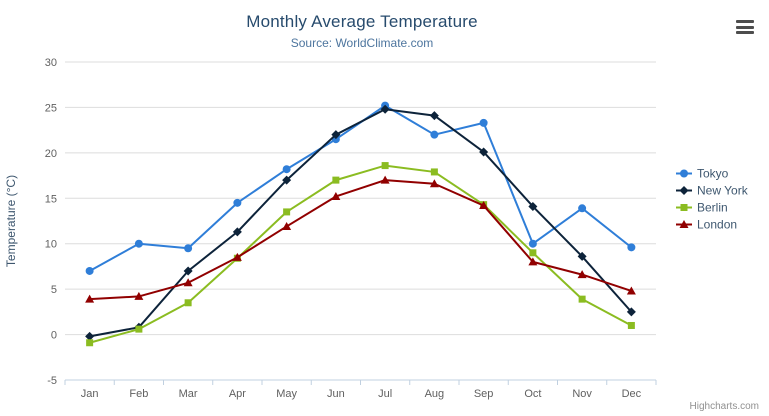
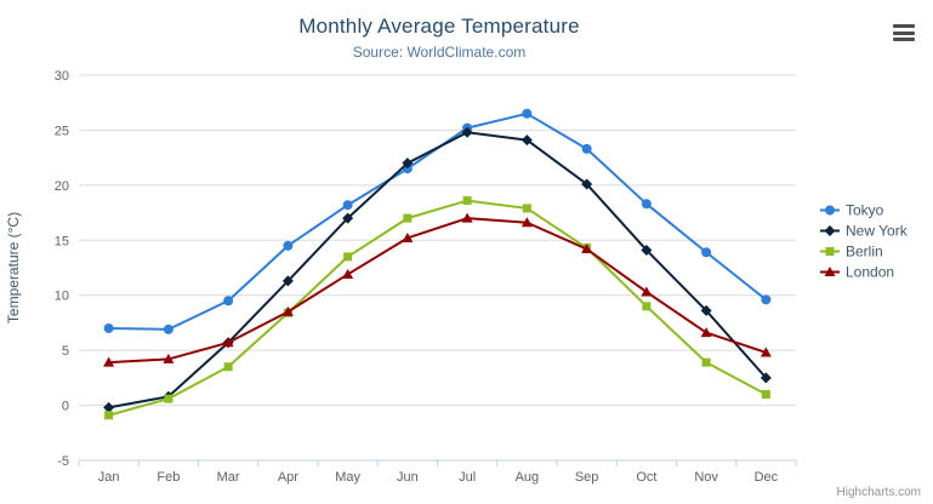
Tokyo/Feb: 10 -> 7
New York/Mar: 7 -> 6
Tokyo/Aug: 22 -> 26
Tokyo/Oct: 10 -> 18
London/Oct: 8 -> 10
